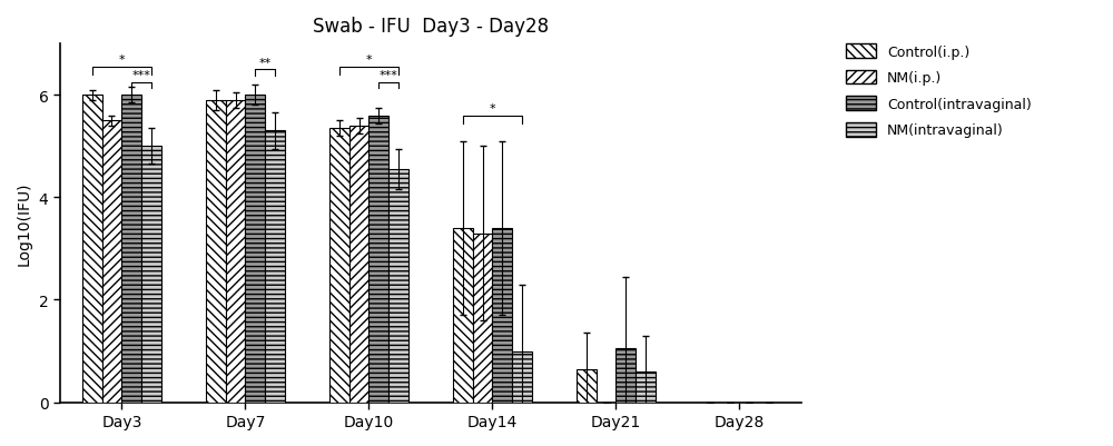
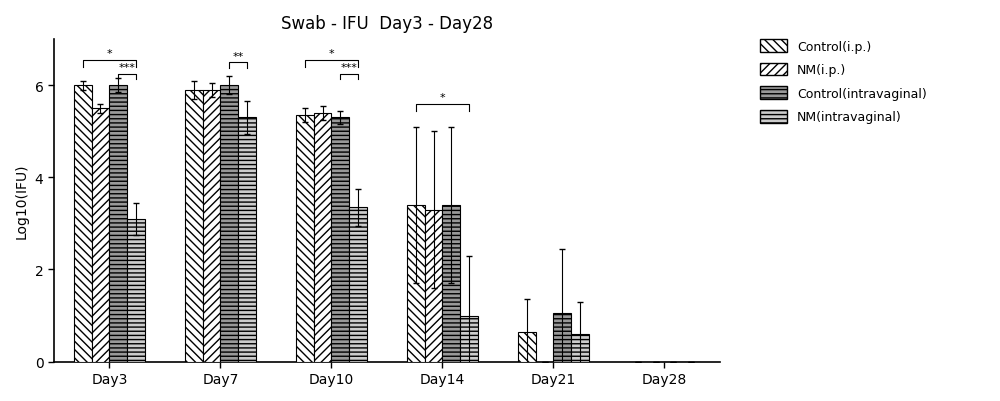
NM(intravaginal)/Day3: 5.00 -> 3.10
Control(intravaginal)/Day10: 5.60 -> 5.30
NM(intravaginal)/Day10: 4.55 -> 3.35
